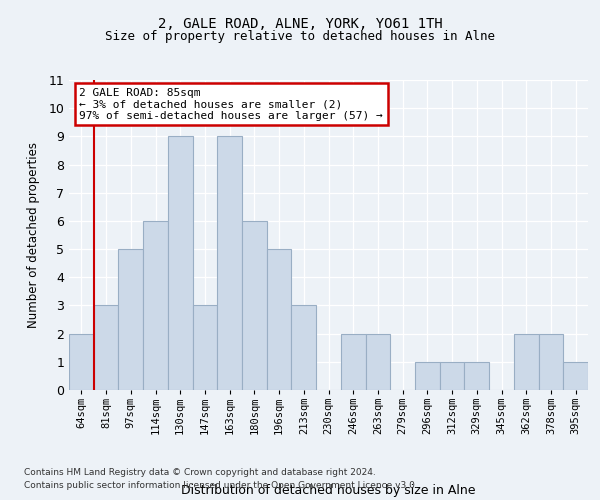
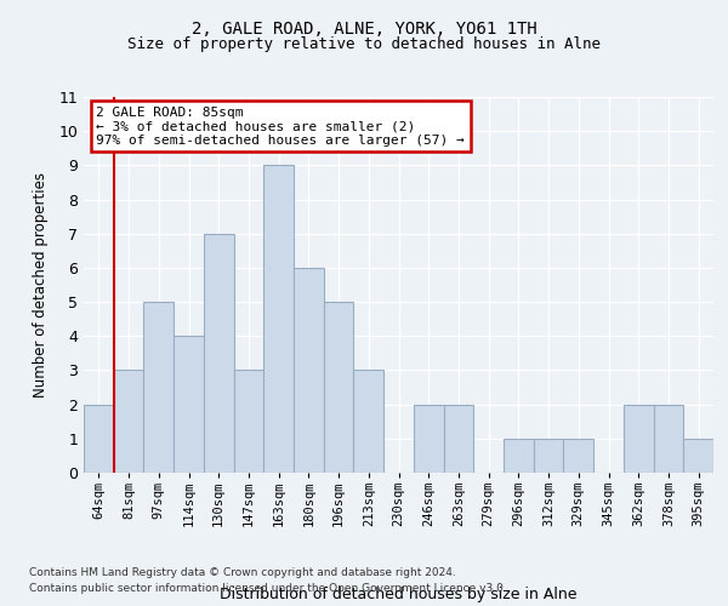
114sqm: 6 -> 4
130sqm: 9 -> 7
